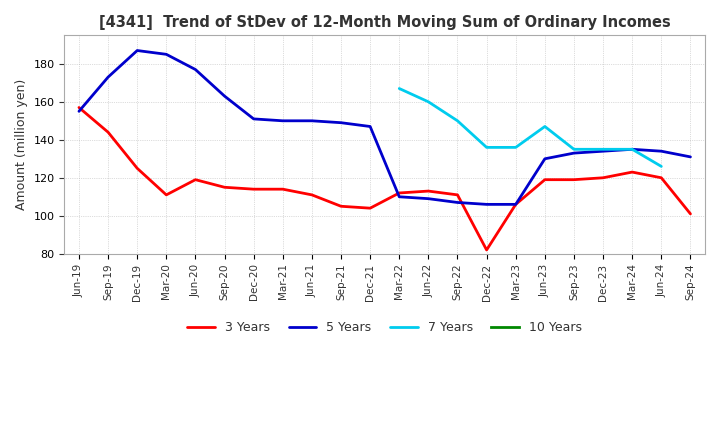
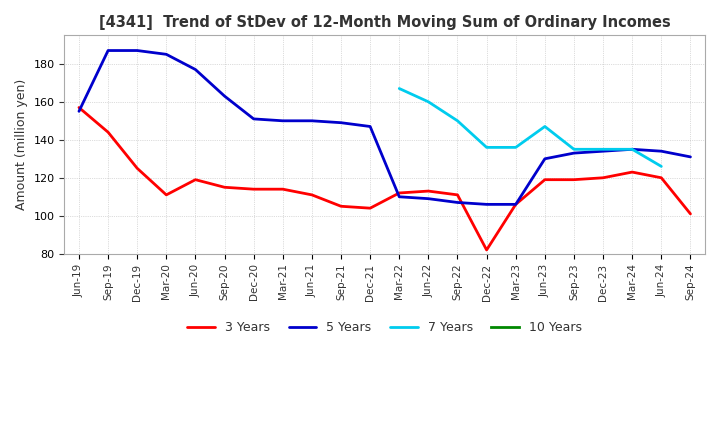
5 Years/Sep-19: 173 -> 187
